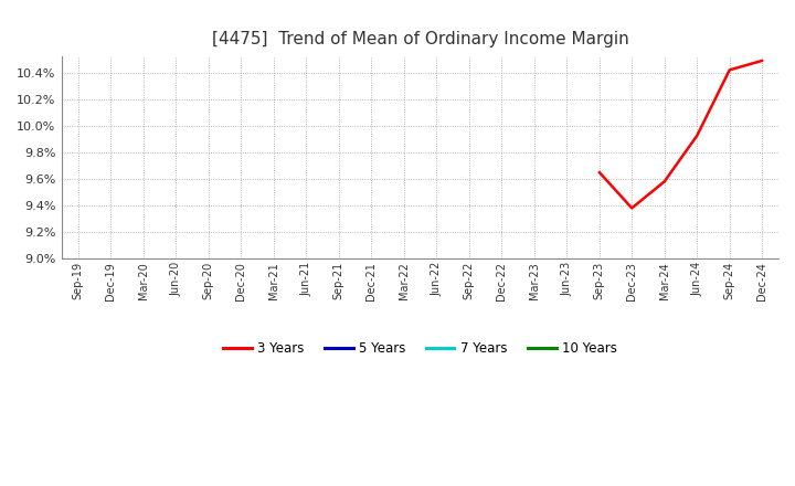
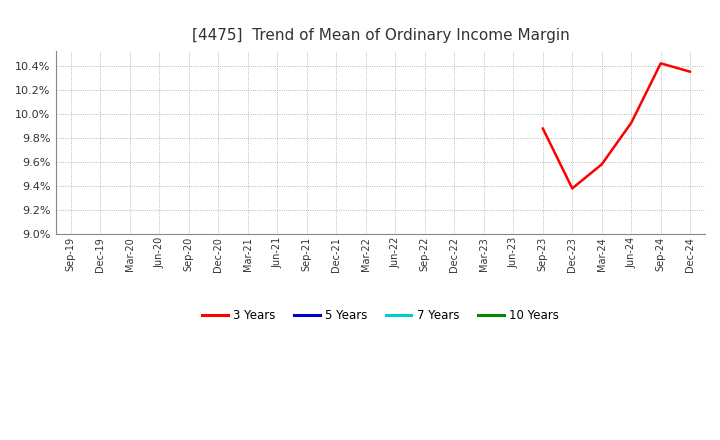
Sep-23: 9.65% -> 9.88%
Dec-24: 10.49% -> 10.35%
